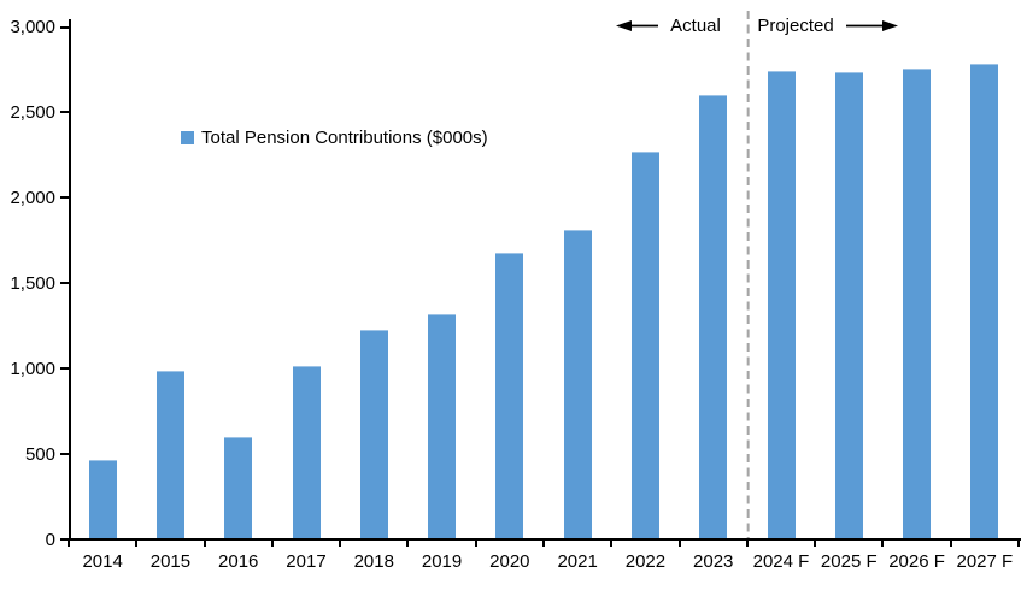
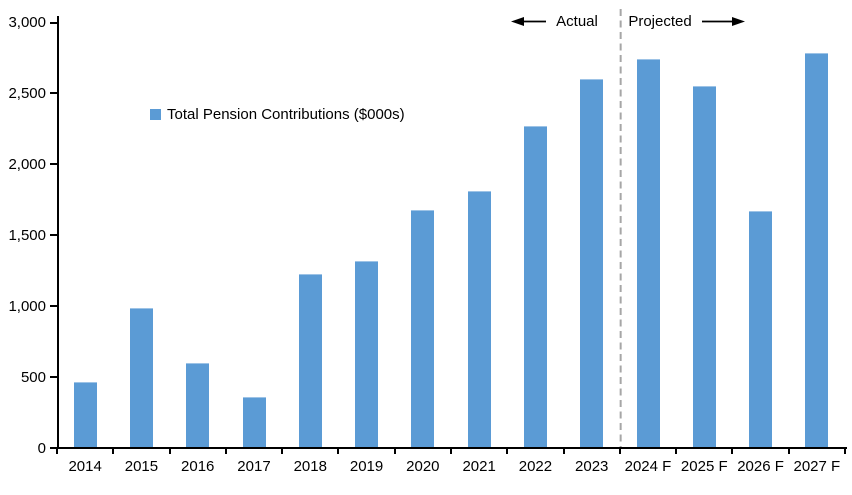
2017: 1020 -> 360
2025 F: 2740 -> 2550
2026 F: 2760 -> 1670
